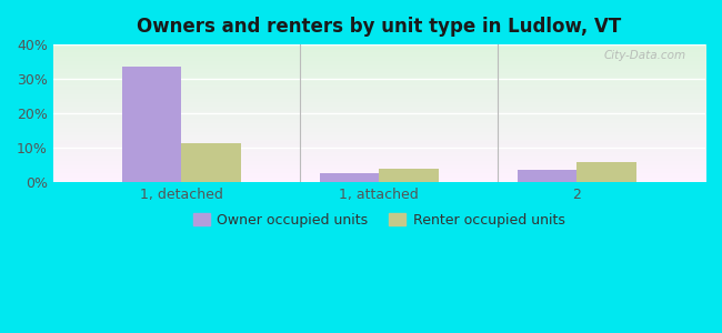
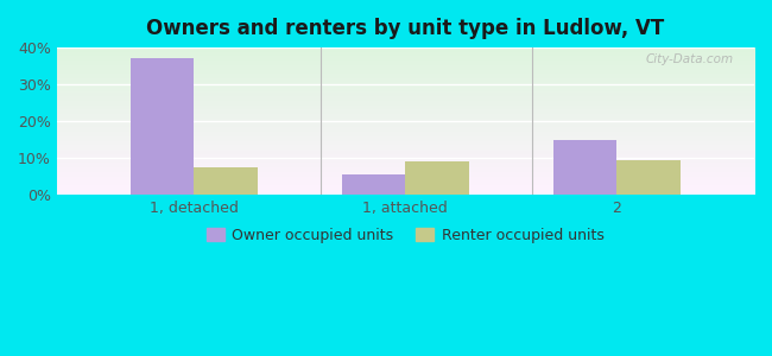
Owner occupied units/1, detached: 33.5% -> 37.0%
Renter occupied units/1, detached: 11.5% -> 7.5%
Owner occupied units/1, attached: 2.5% -> 5.5%
Renter occupied units/1, attached: 4.0% -> 9.0%
Owner occupied units/2: 3.5% -> 15.0%
Renter occupied units/2: 6.0% -> 9.5%
